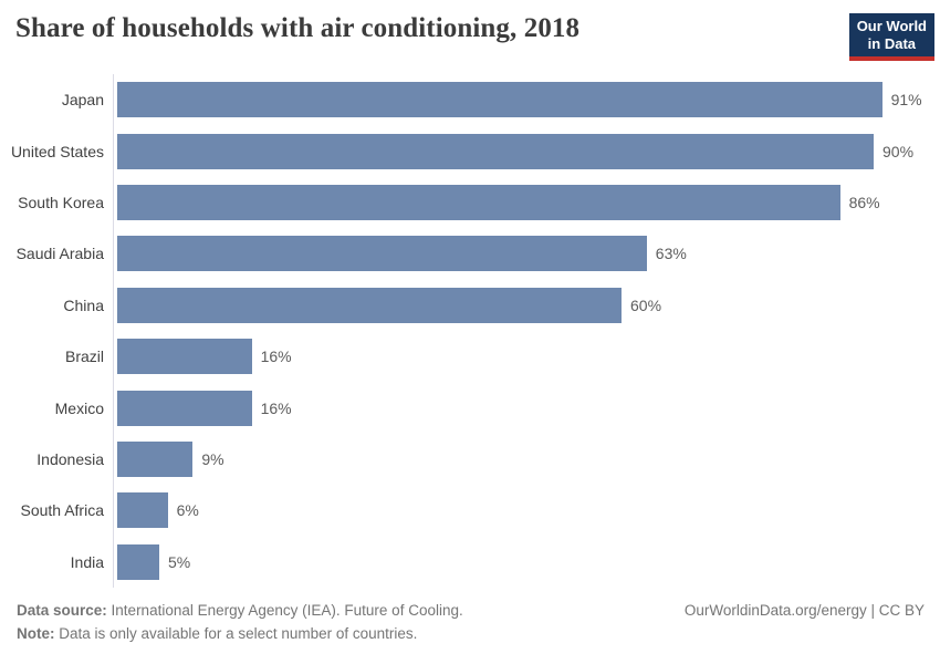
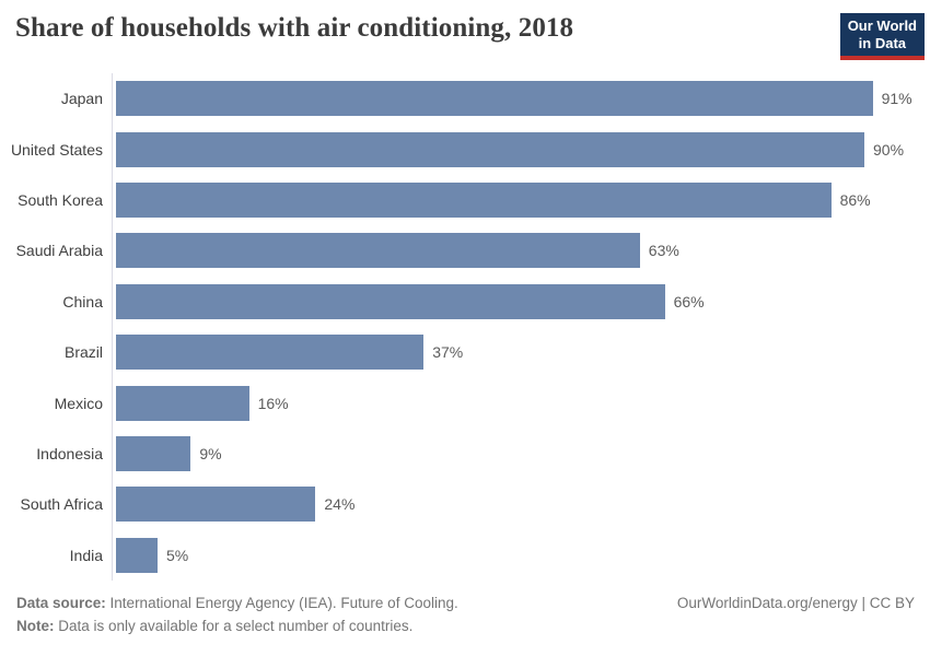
China: 60% -> 66%
Brazil: 16% -> 37%
South Africa: 6% -> 24%
